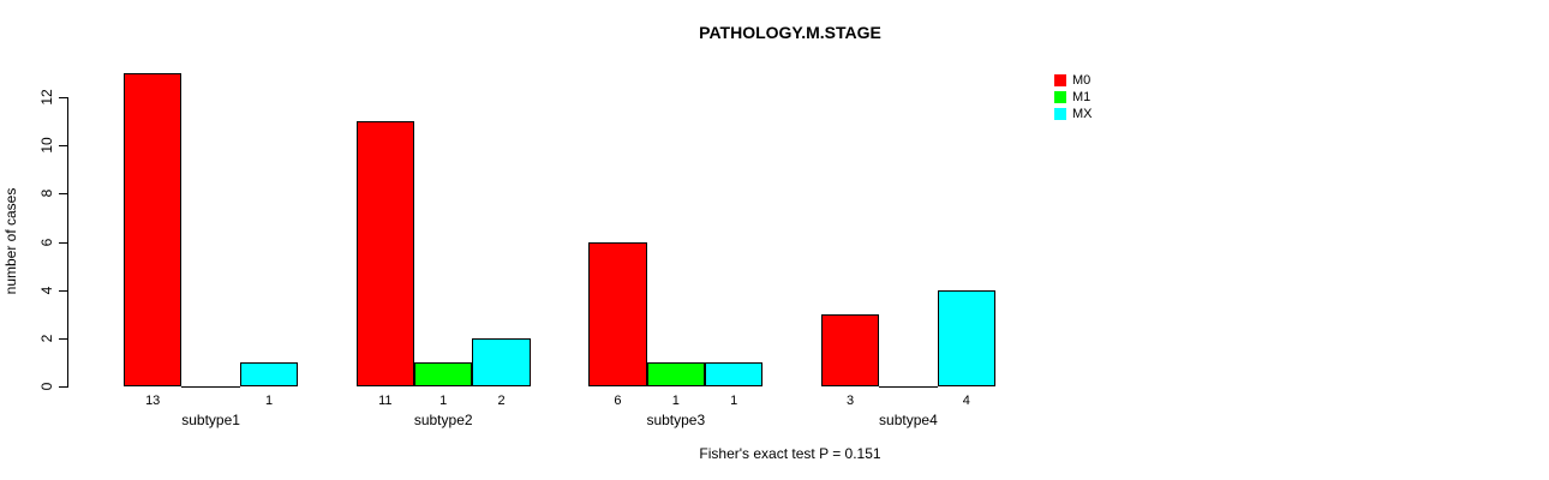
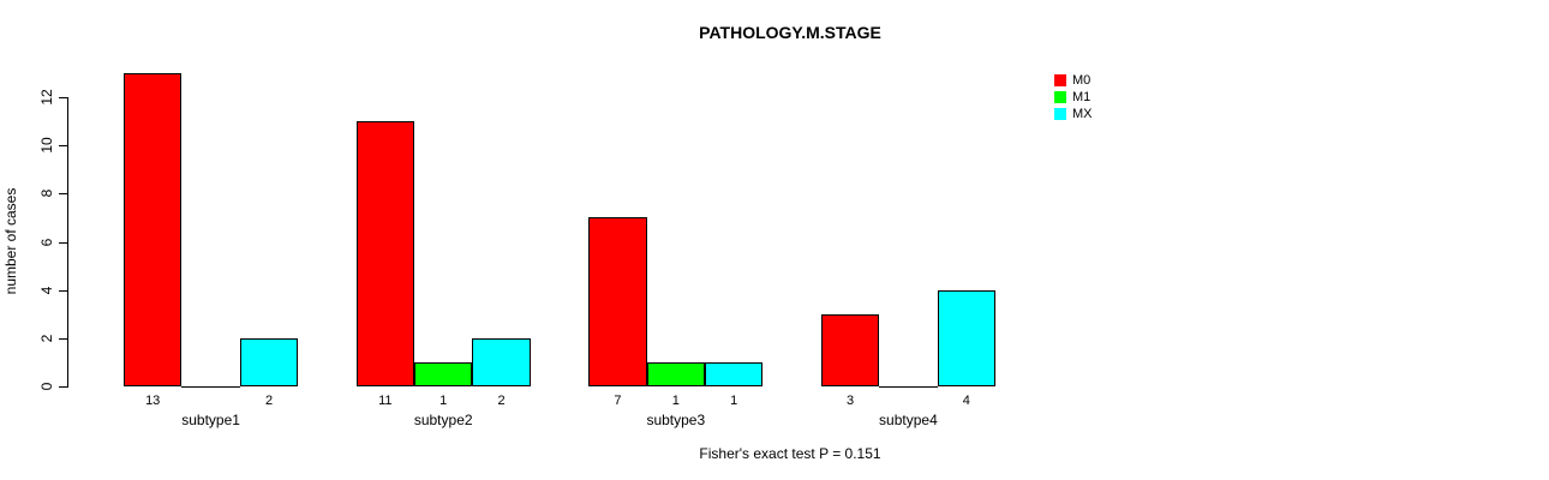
MX/subtype1: 1 -> 2
M0/subtype3: 6 -> 7
